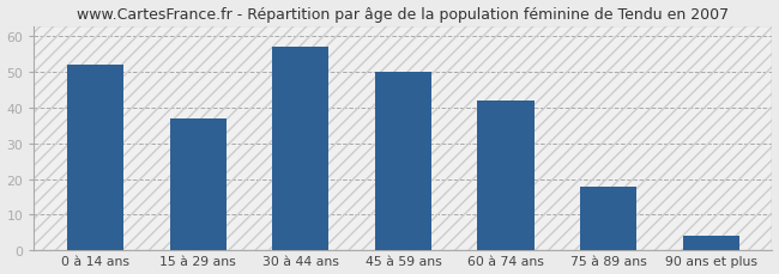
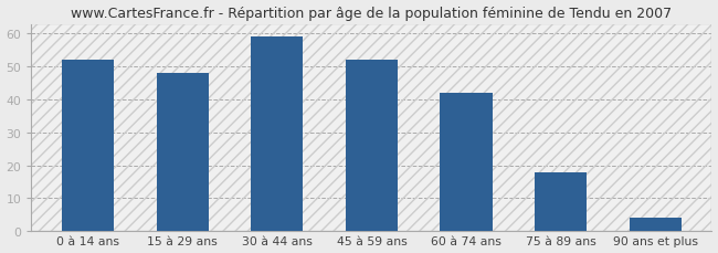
15 à 29 ans: 37 -> 48
30 à 44 ans: 57 -> 59
45 à 59 ans: 50 -> 52
